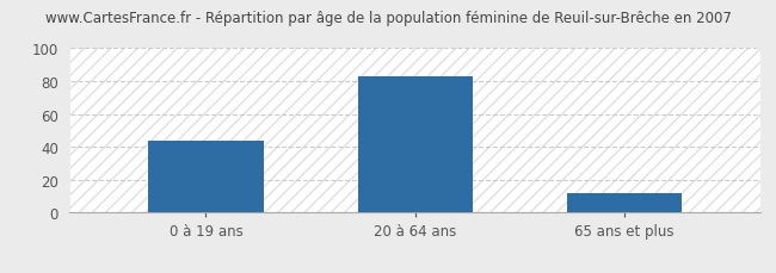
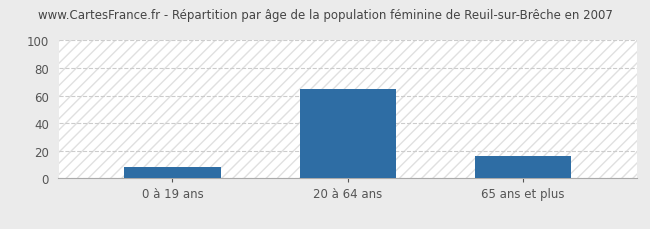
0 à 19 ans: 44 -> 8
20 à 64 ans: 83 -> 65
65 ans et plus: 12 -> 16
